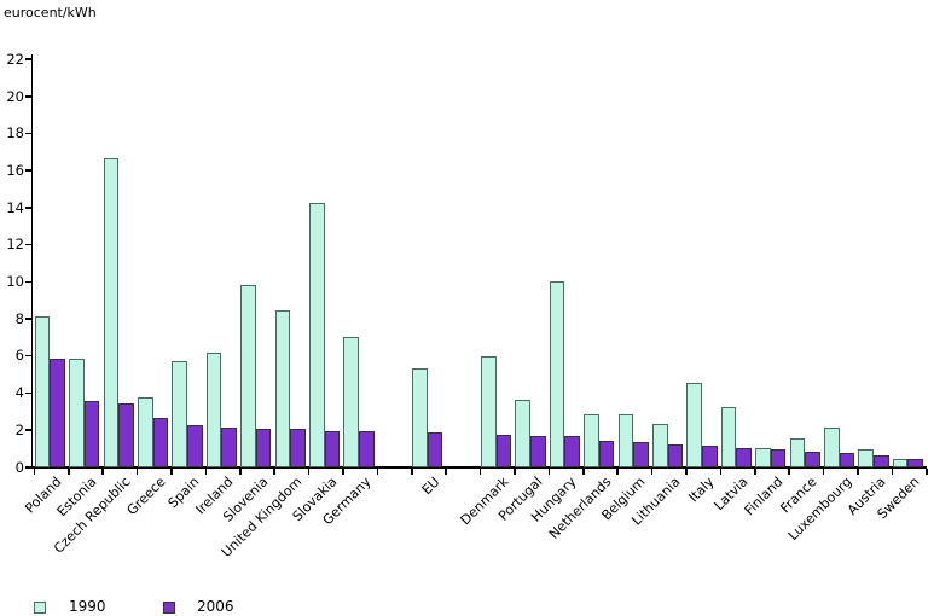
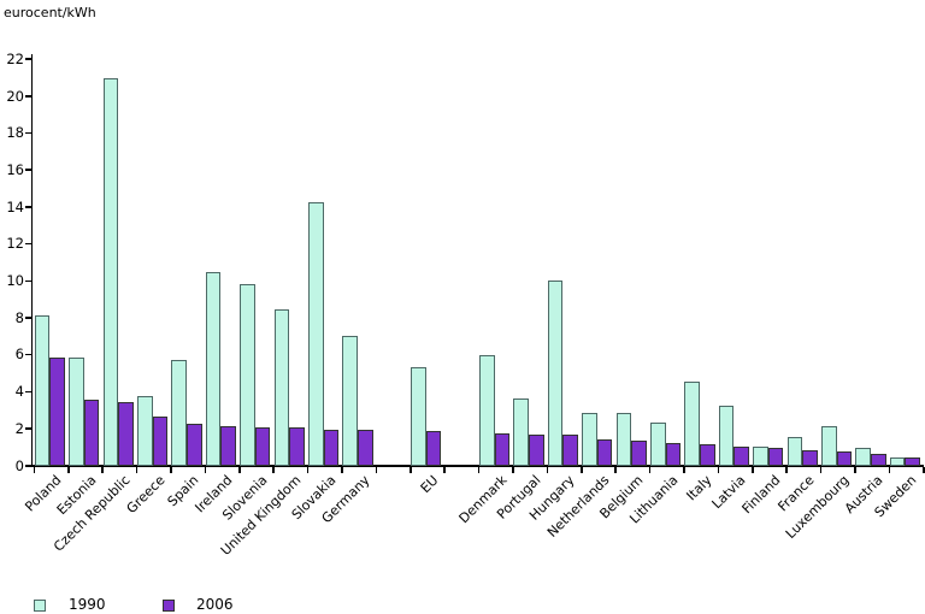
1990/Czech Republic: 16.6 -> 20.9
1990/Ireland: 6.1 -> 10.4
